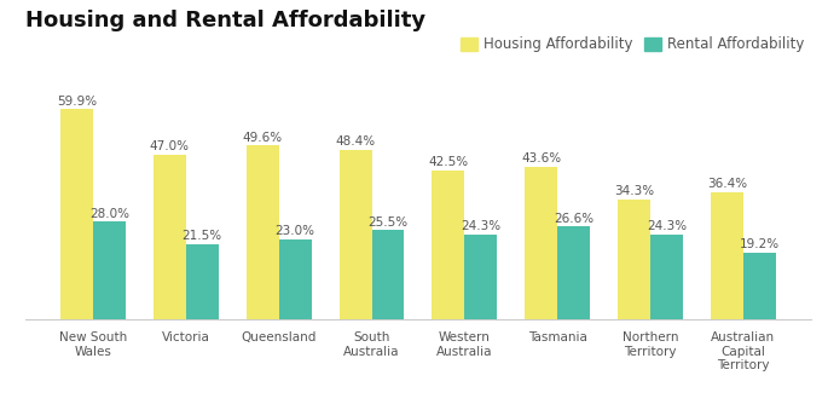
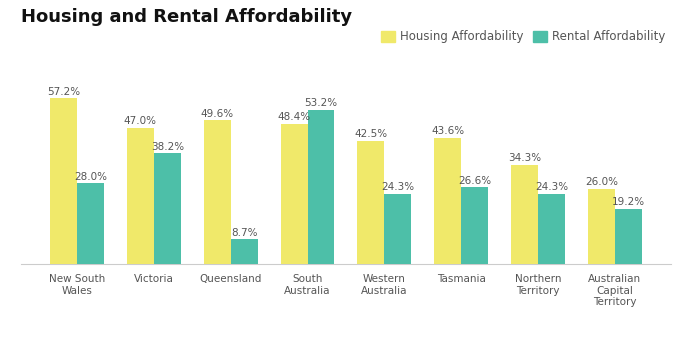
Housing Affordability/New South Wales: 59.9% -> 57.2%
Rental Affordability/Victoria: 21.5% -> 38.2%
Rental Affordability/Queensland: 23.0% -> 8.7%
Rental Affordability/South Australia: 25.5% -> 53.2%
Housing Affordability/Australian Capital Territory: 36.4% -> 26.0%
